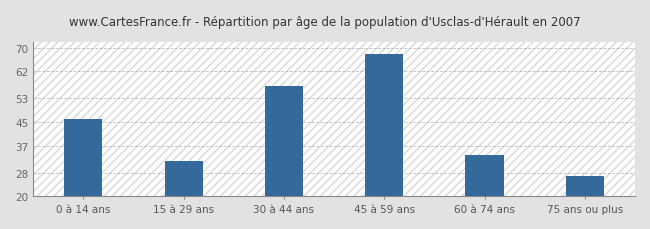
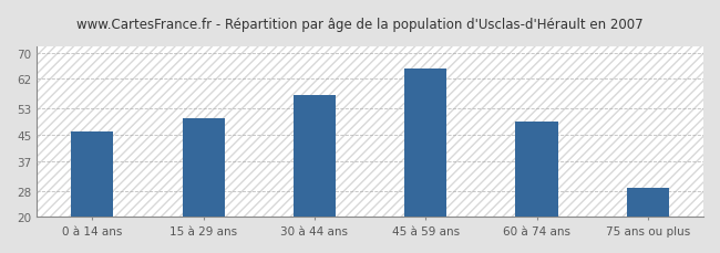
15 à 29 ans: 32 -> 50
45 à 59 ans: 68 -> 65
60 à 74 ans: 34 -> 49
75 ans ou plus: 27 -> 29
